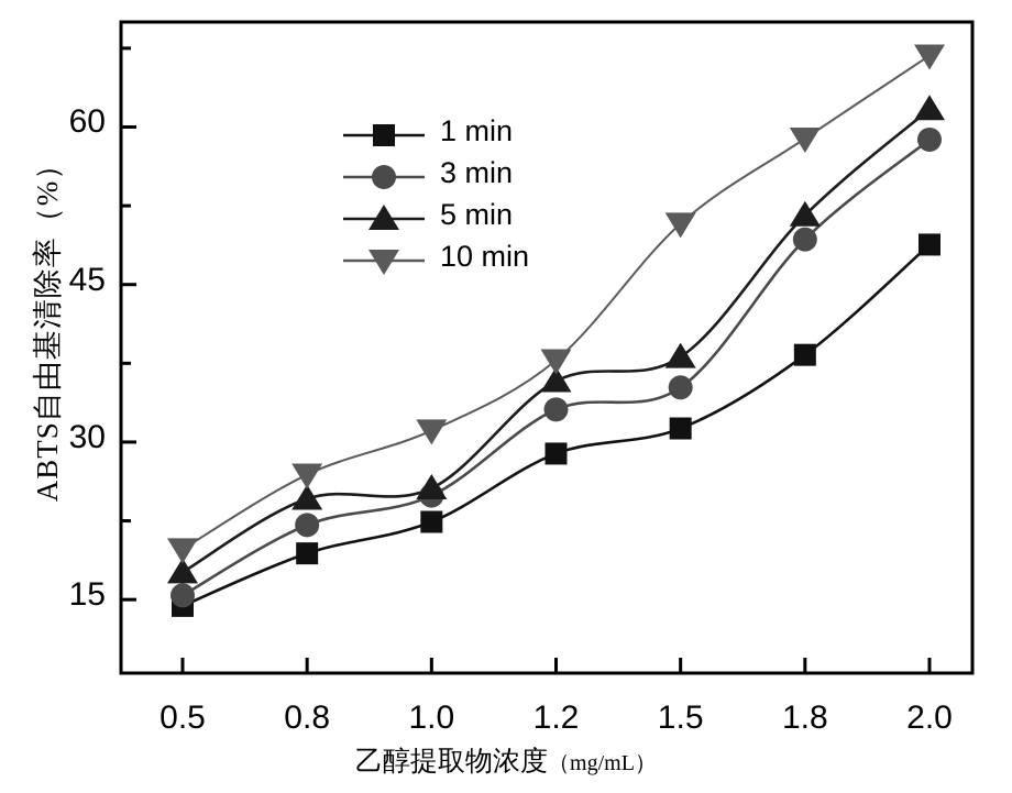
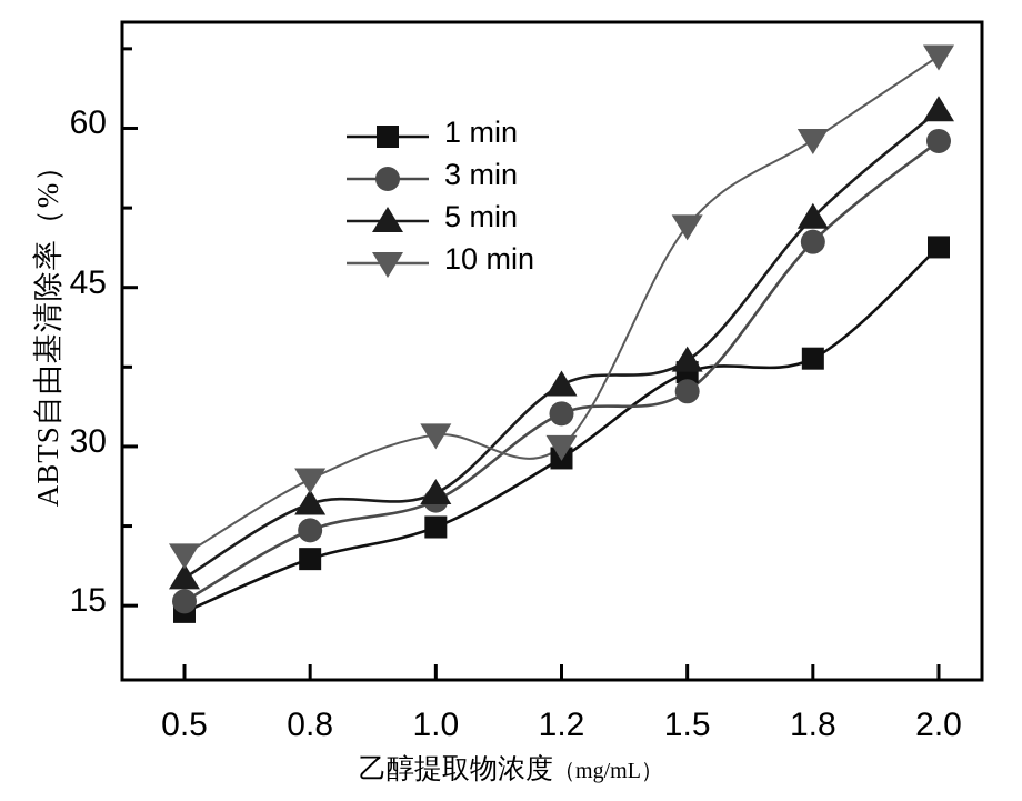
10 min/1.2: 38 -> 30
1 min/1.5: 31 -> 37
